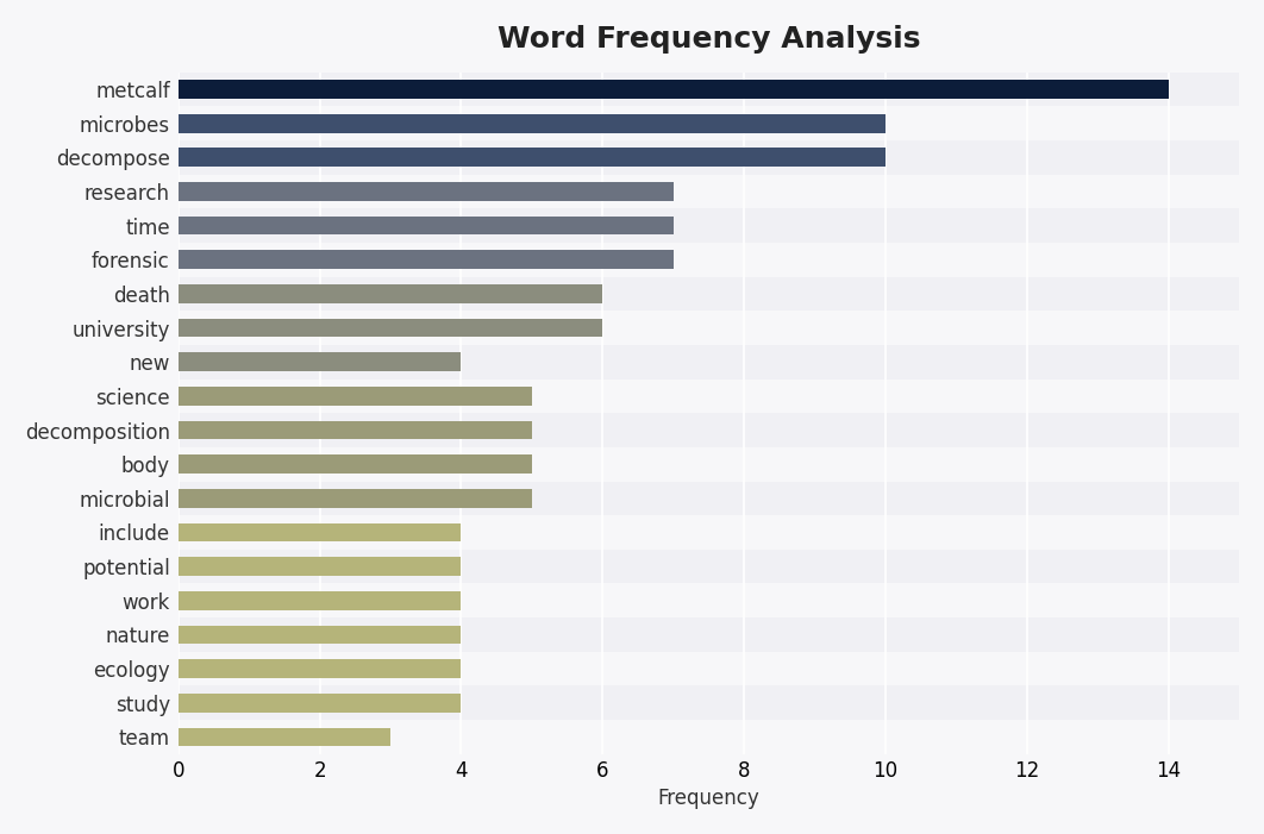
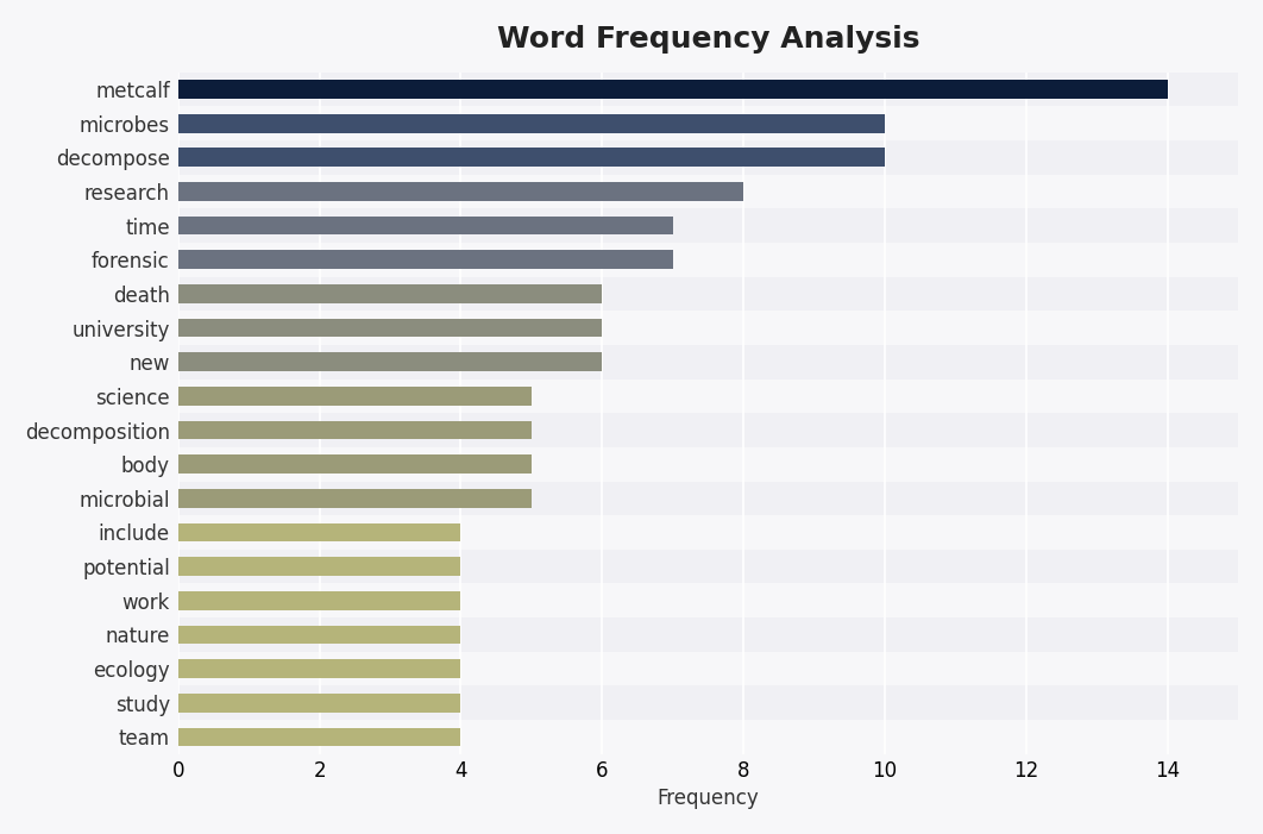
research: 7 -> 8
new: 4 -> 6
team: 3 -> 4
